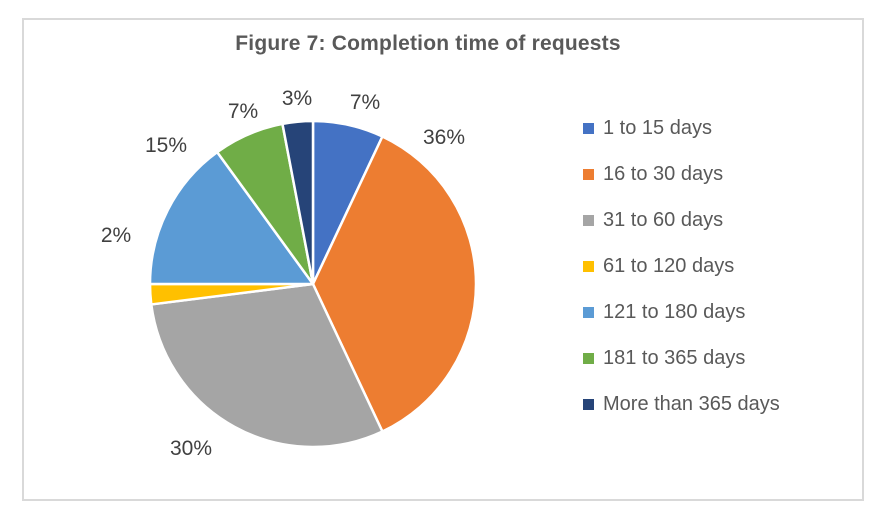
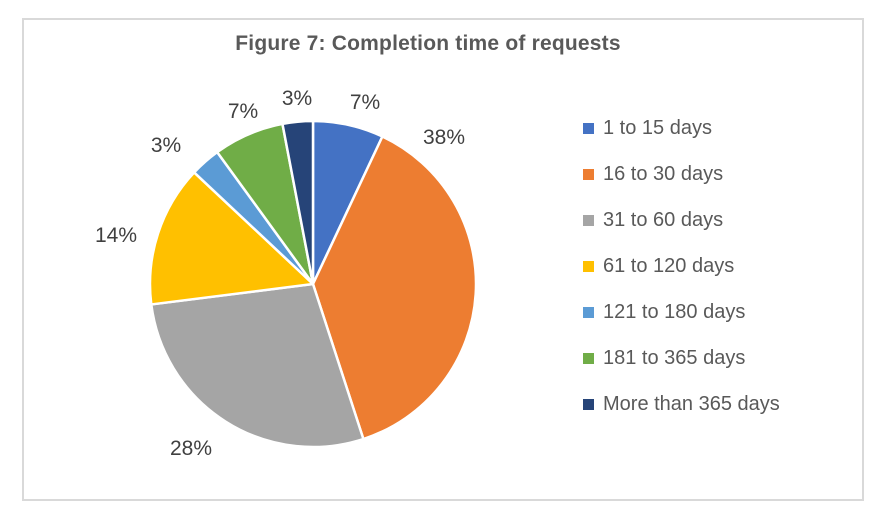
16 to 30 days: 36% -> 38%
31 to 60 days: 30% -> 28%
61 to 120 days: 2% -> 14%
121 to 180 days: 15% -> 3%
